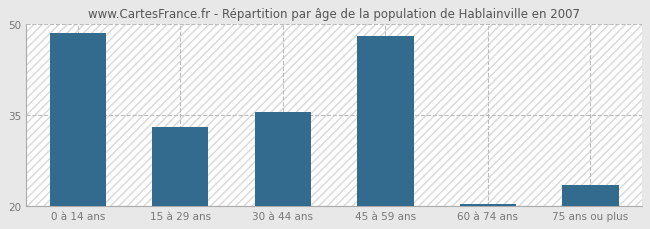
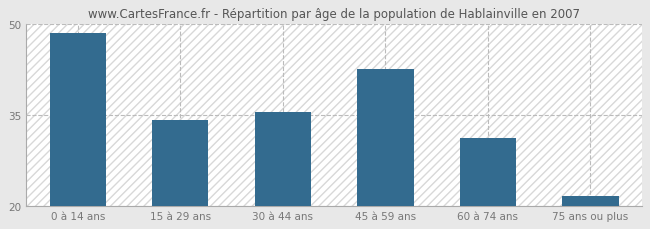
15 à 29 ans: 33.0 -> 34.2
45 à 59 ans: 48.0 -> 42.6
60 à 74 ans: 20.3 -> 31.2
75 ans ou plus: 23.5 -> 21.6
